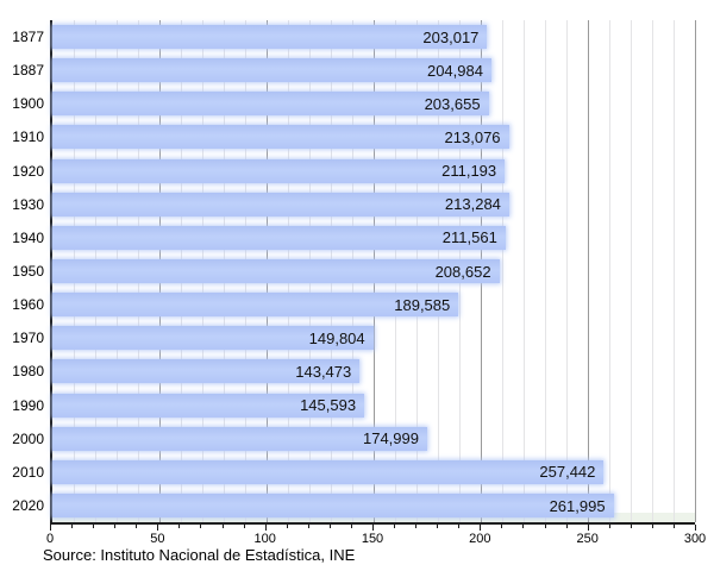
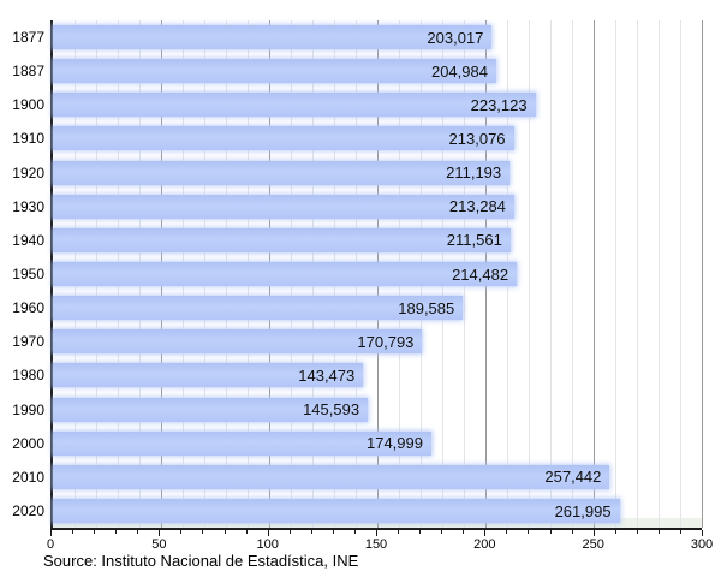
1900: 203,655 -> 223,123
1950: 208,652 -> 214,482
1970: 149,804 -> 170,793
